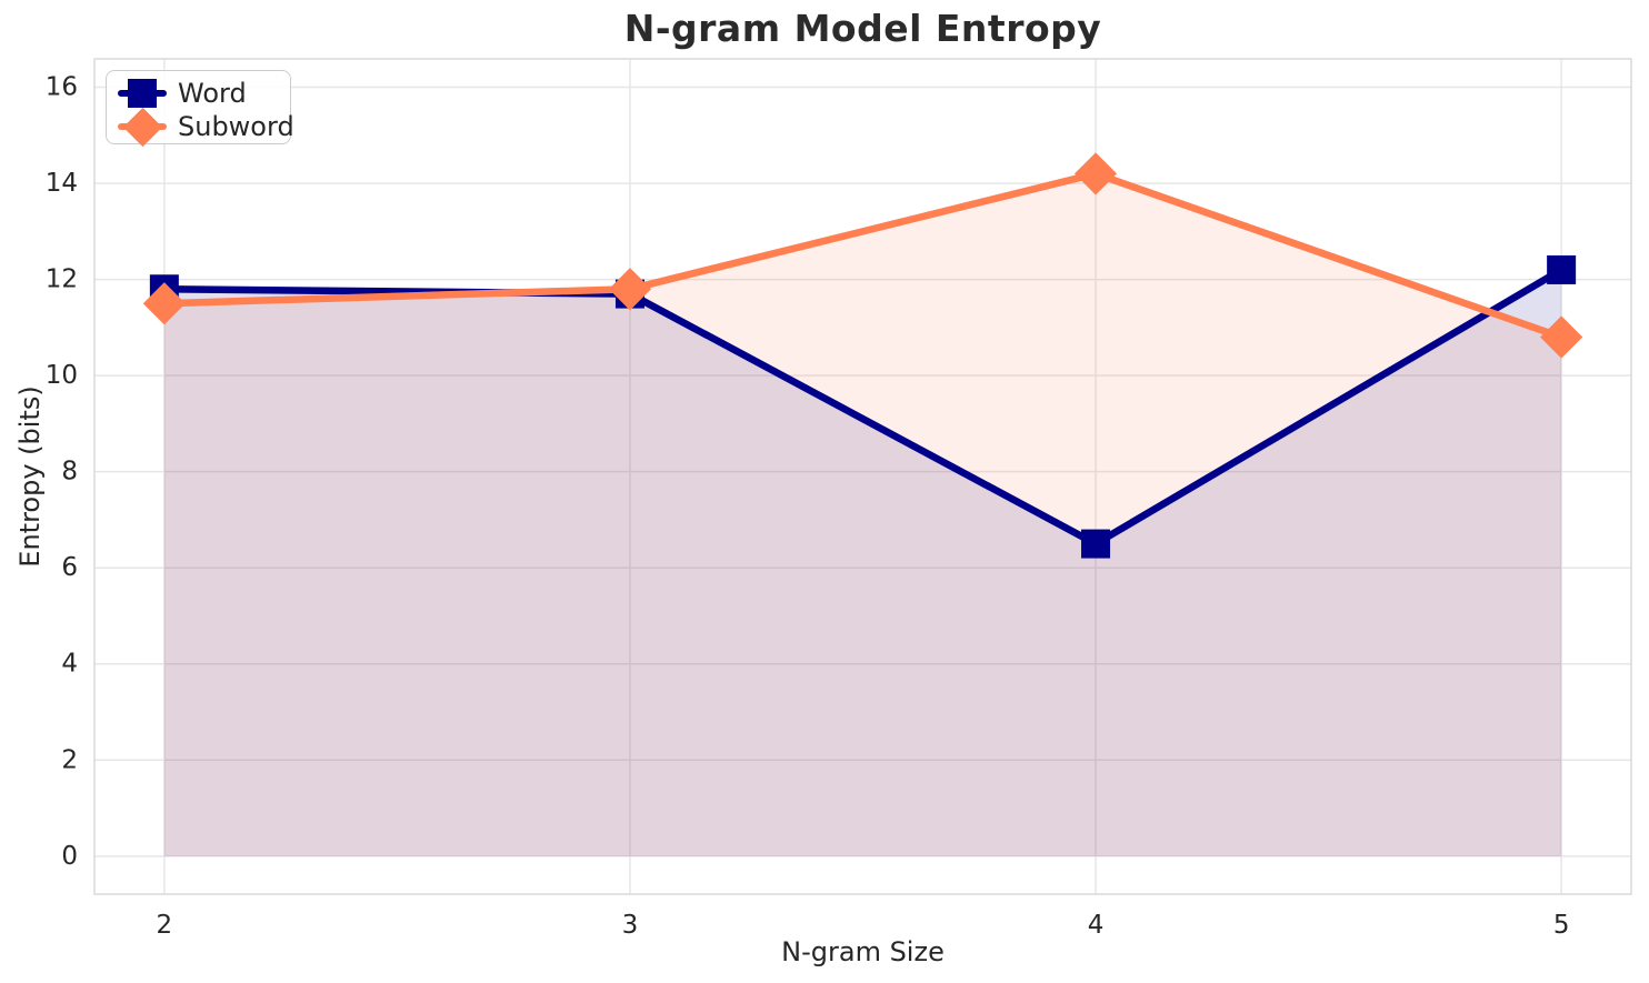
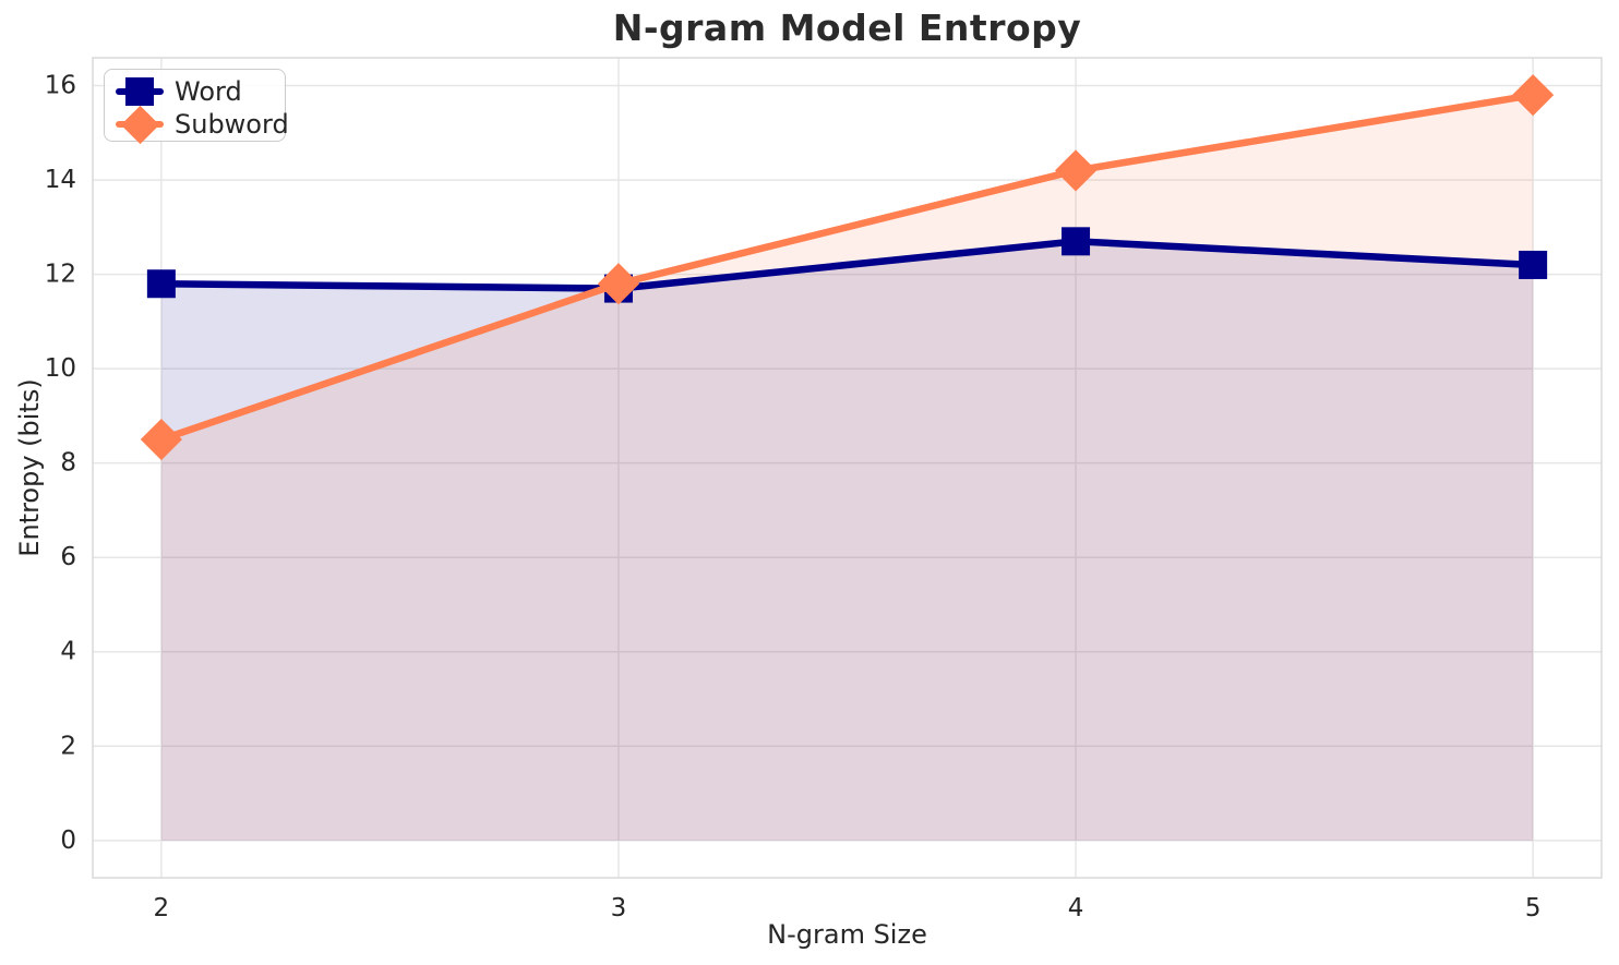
Subword/2: 11.5 -> 8.5
Word/4: 6.5 -> 12.7
Subword/5: 10.8 -> 15.8
